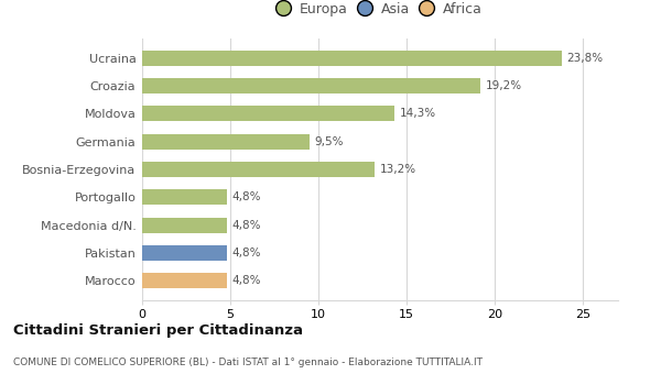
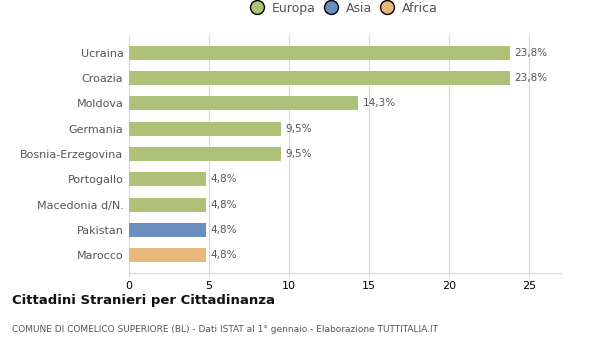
Croazia: 19,2% -> 23,8%
Bosnia-Erzegovina: 13,2% -> 9,5%
